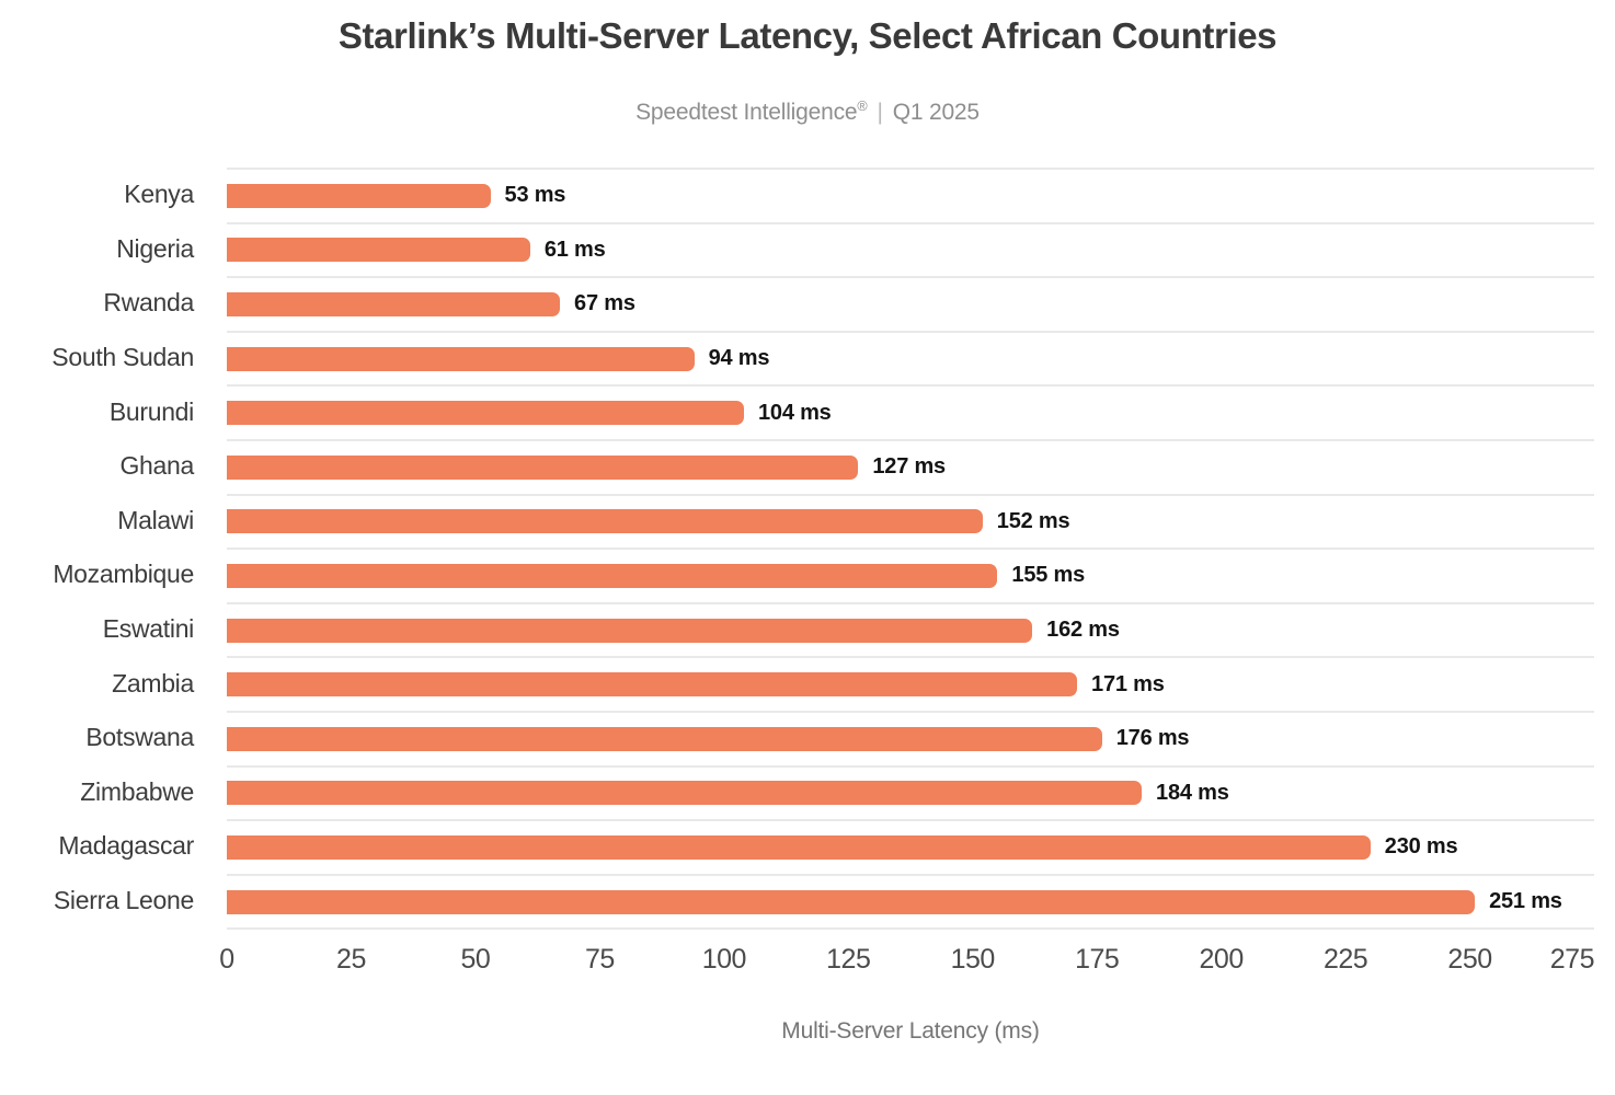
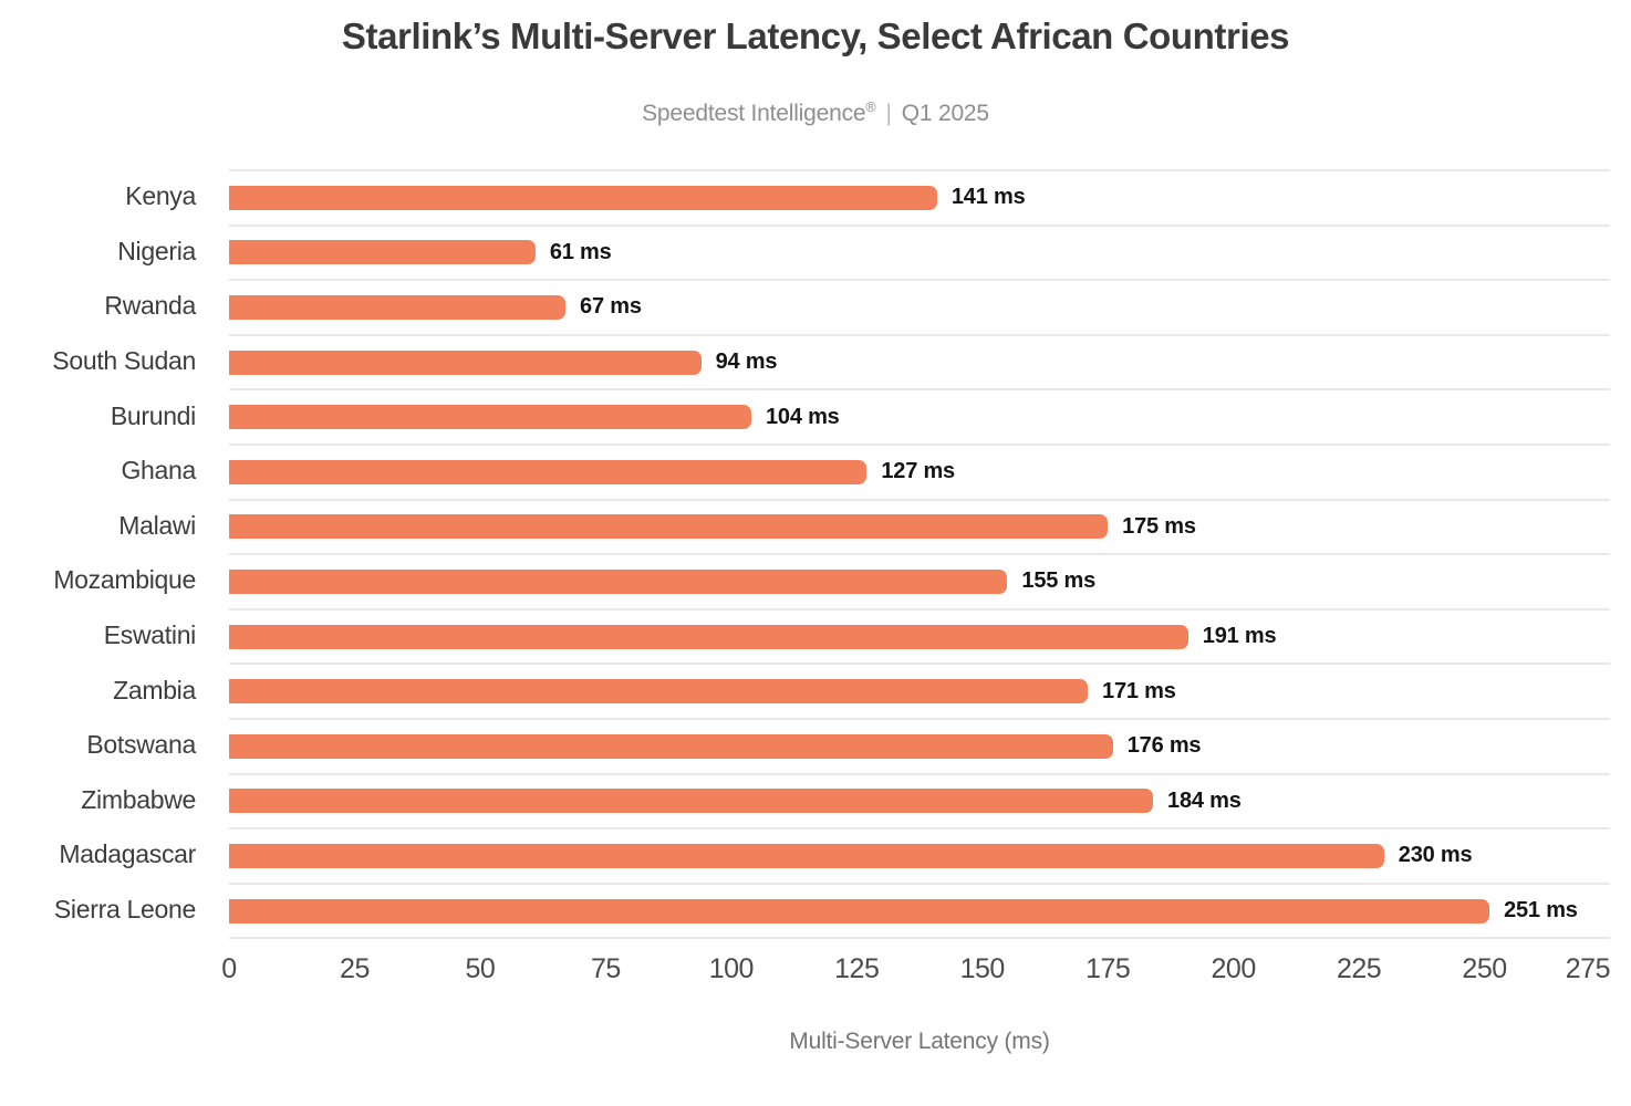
Kenya: 53 -> 141
Malawi: 152 -> 175
Eswatini: 162 -> 191
